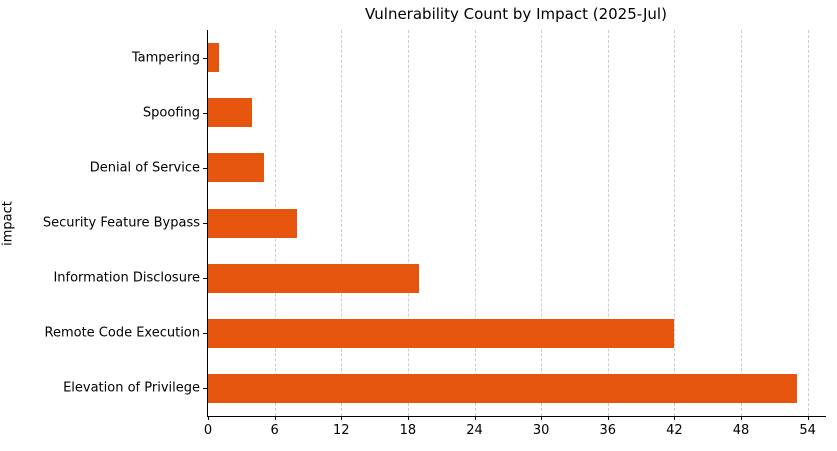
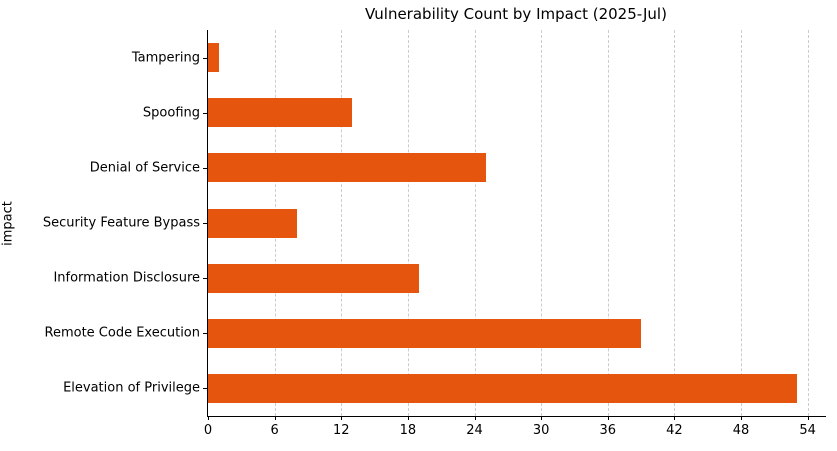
Spoofing: 4 -> 13
Denial of Service: 5 -> 25
Remote Code Execution: 42 -> 39
